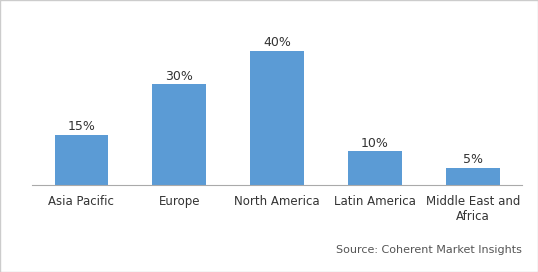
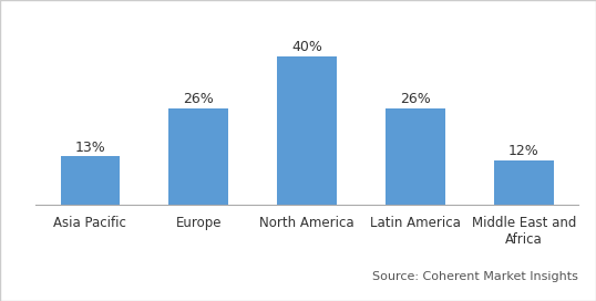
Asia Pacific: 15% -> 13%
Europe: 30% -> 26%
Latin America: 10% -> 26%
Middle East and Africa: 5% -> 12%
